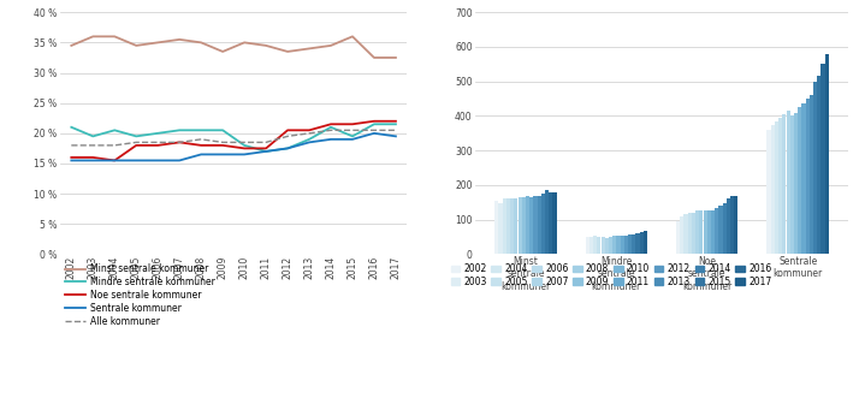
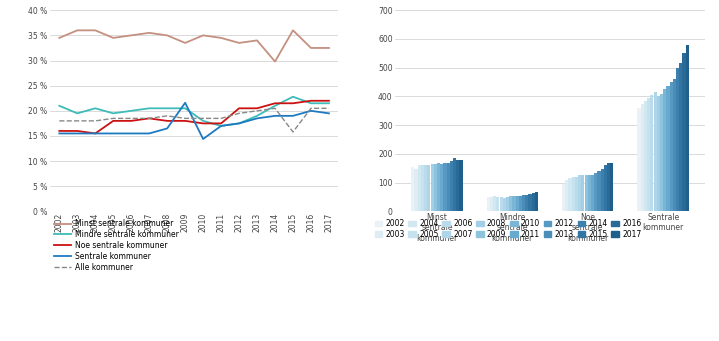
Sentrale kommuner/2009: 16.5 % -> 21.6 %
Sentrale kommuner/2010: 16.5 % -> 14.4 %
Minst sentrale kommuner/2014: 34.5 % -> 29.8 %
Mindre sentrale kommuner/2015: 19.5 % -> 22.8 %
Alle kommuner/2015: 20.5 % -> 15.8 %
